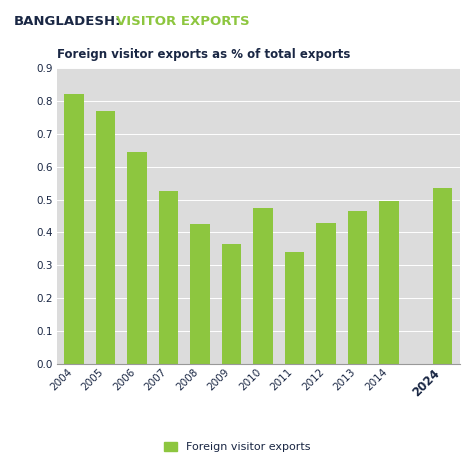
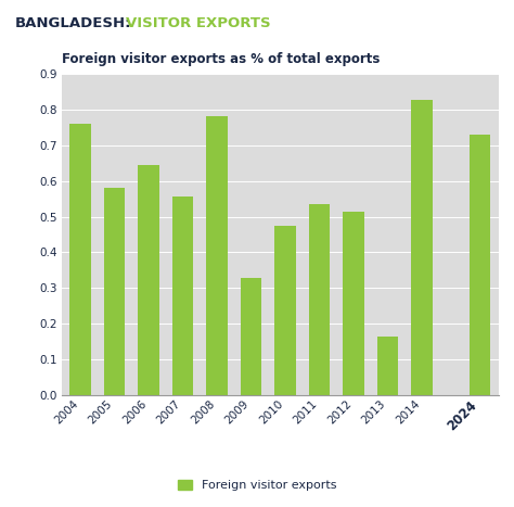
2004: 0.820 -> 0.760
2005: 0.770 -> 0.580
2007: 0.525 -> 0.555
2008: 0.425 -> 0.780
2009: 0.365 -> 0.330
2011: 0.340 -> 0.535
2012: 0.430 -> 0.515
2013: 0.465 -> 0.165
2014: 0.495 -> 0.825
2024: 0.535 -> 0.730
